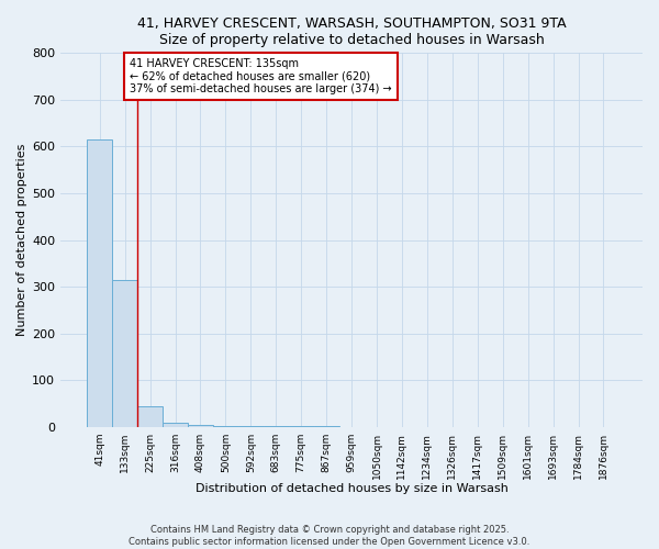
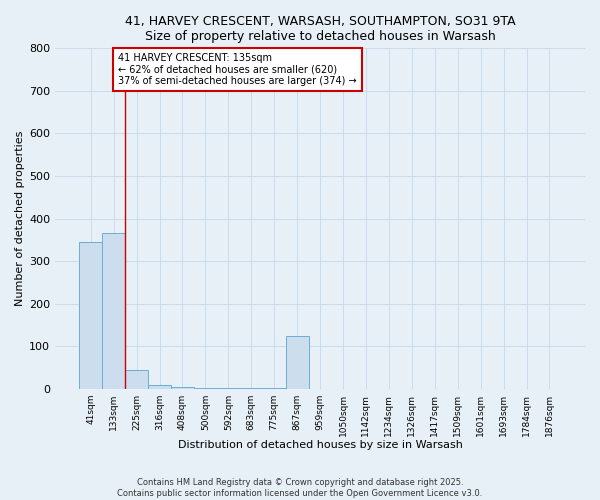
41sqm: 615 -> 345
133sqm: 315 -> 365
867sqm: 1 -> 125
